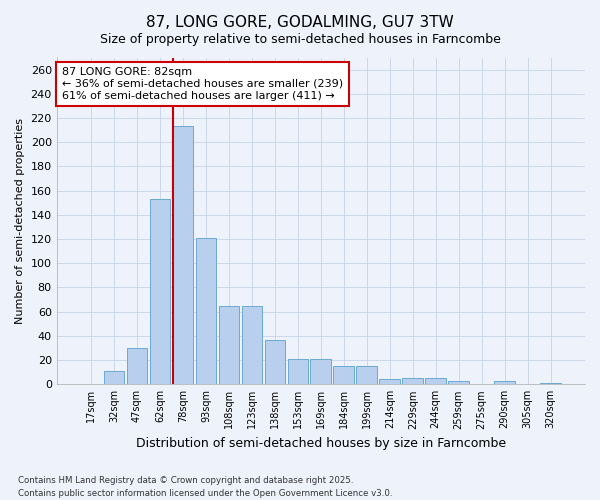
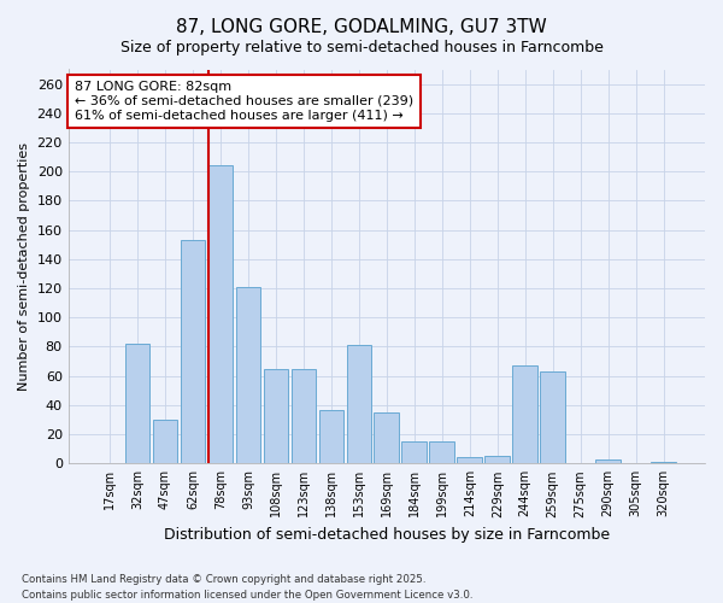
32sqm: 11 -> 82
78sqm: 213 -> 204
153sqm: 21 -> 81
169sqm: 21 -> 35
244sqm: 5 -> 67
259sqm: 3 -> 63
